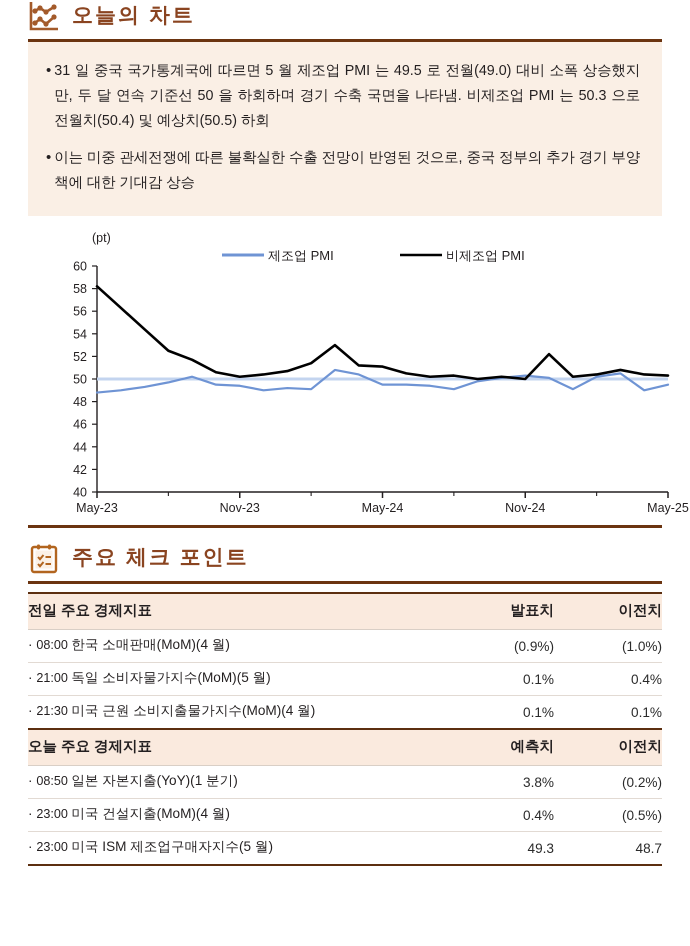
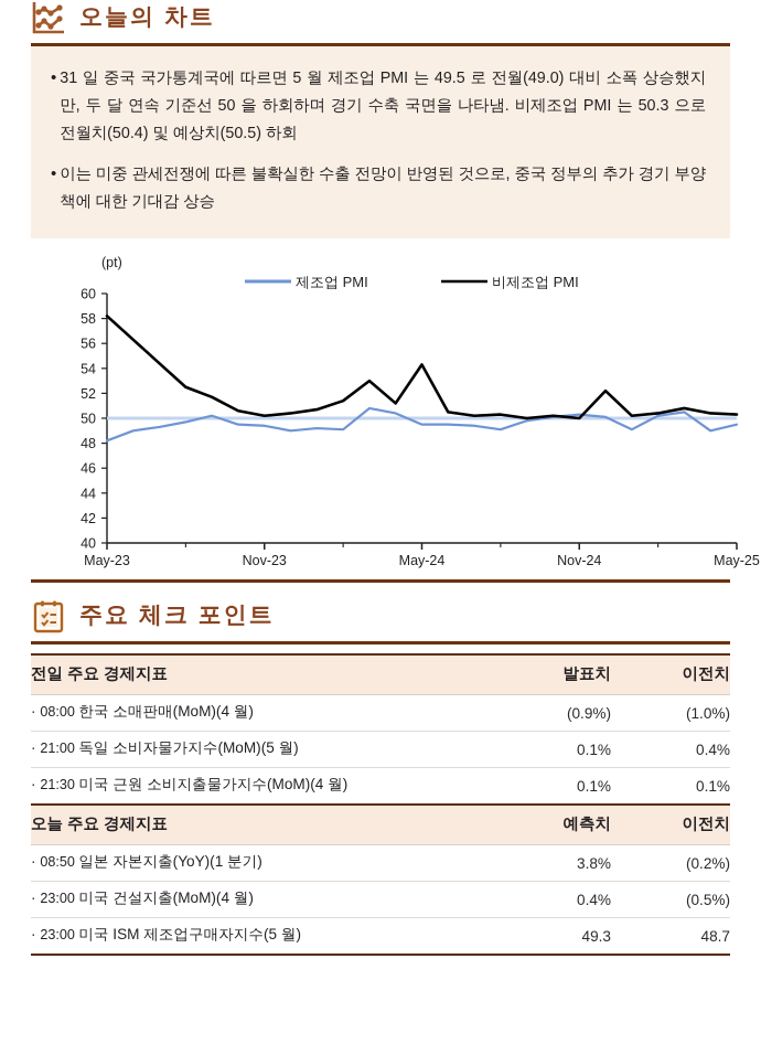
제조업 PMI/May-23: 48.8 -> 48.2
비제조업 PMI/May-24: 51.1 -> 54.3
